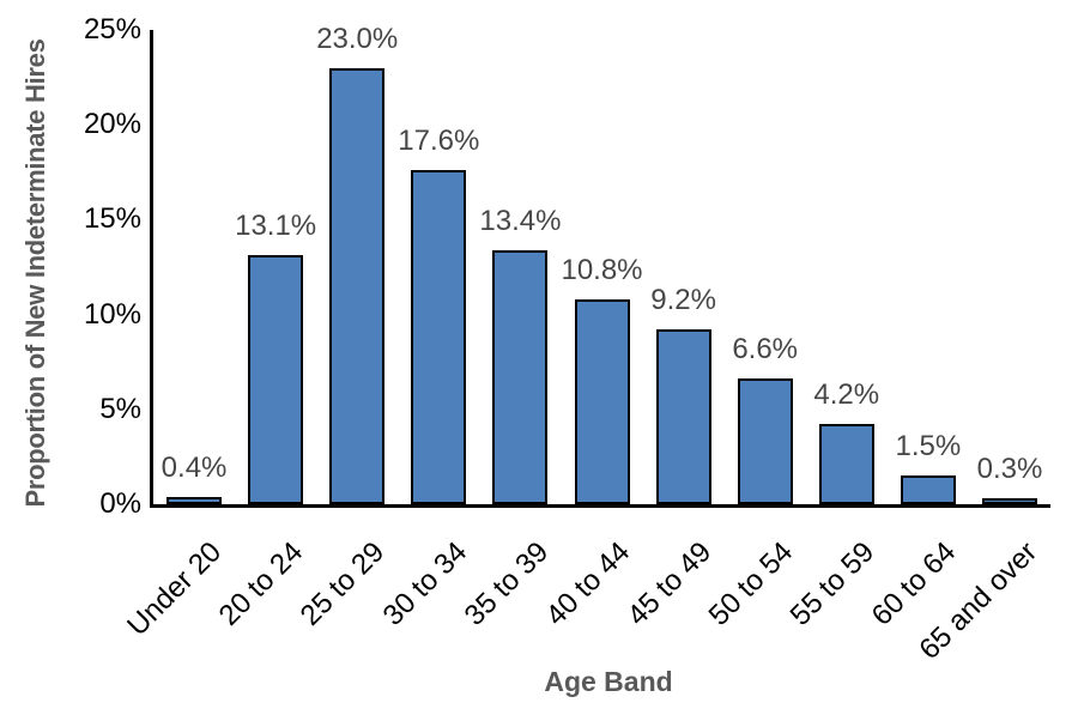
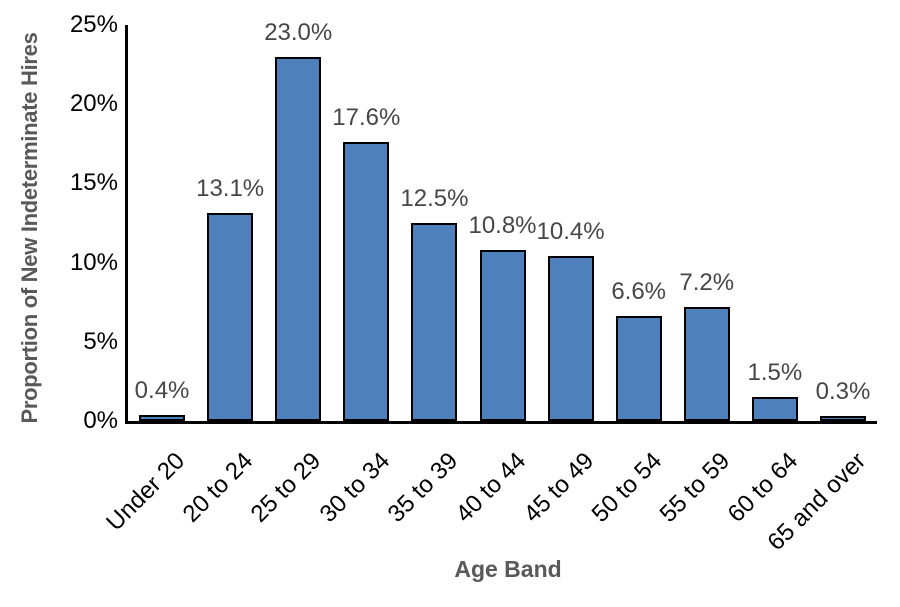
35 to 39: 13.4% -> 12.5%
45 to 49: 9.2% -> 10.4%
55 to 59: 4.2% -> 7.2%
